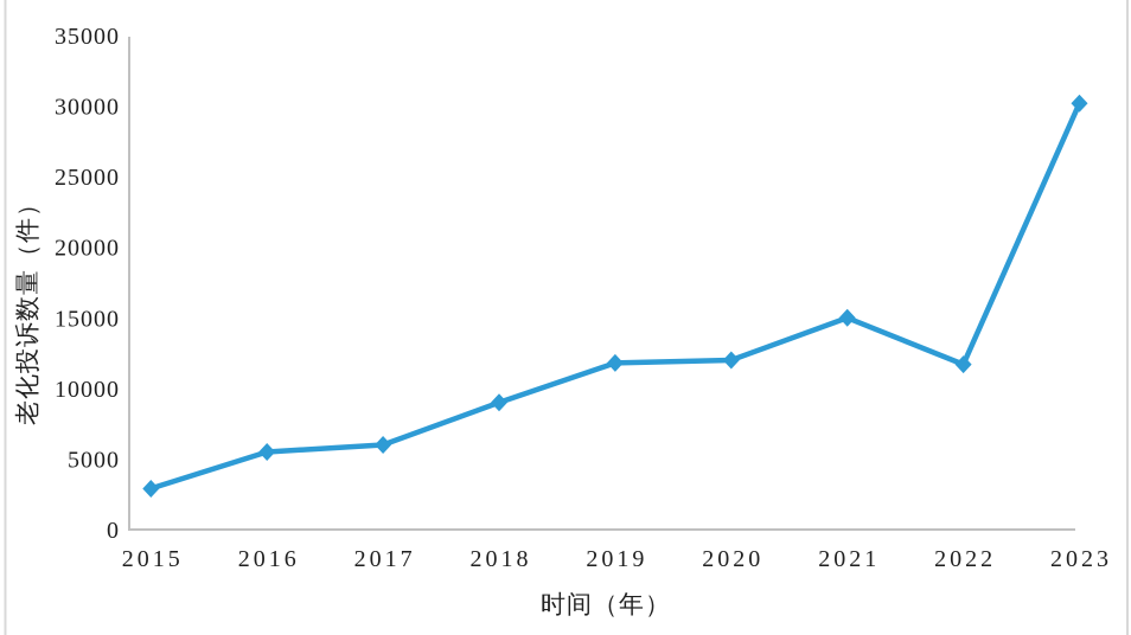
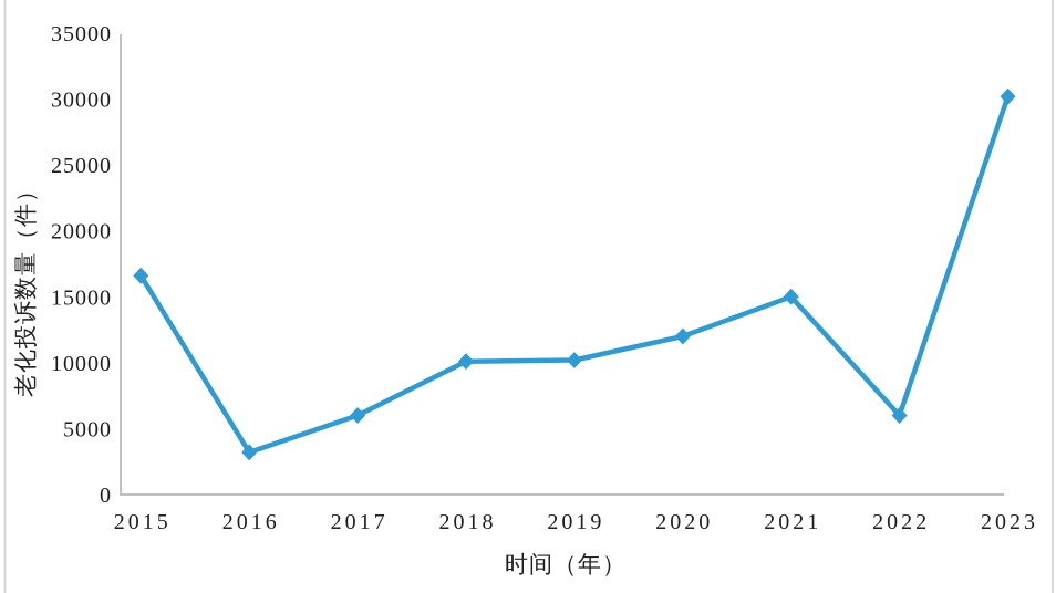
2015: 2900 -> 16600
2016: 5500 -> 3200
2018: 9000 -> 10100
2019: 11800 -> 10200
2022: 11700 -> 6000
